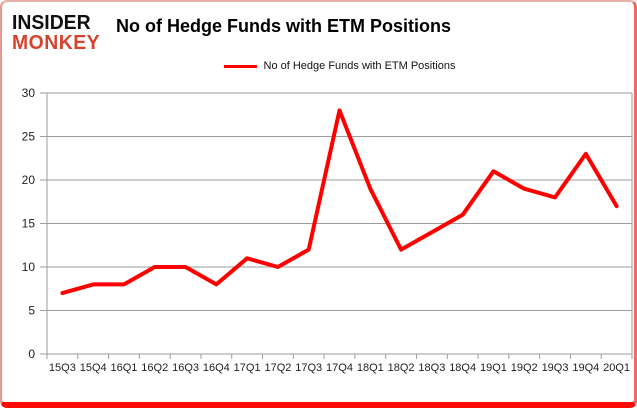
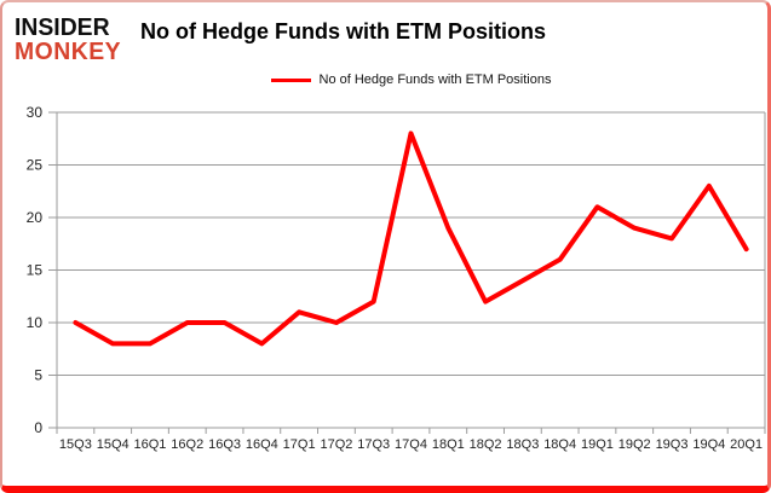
15Q3: 7 -> 10
